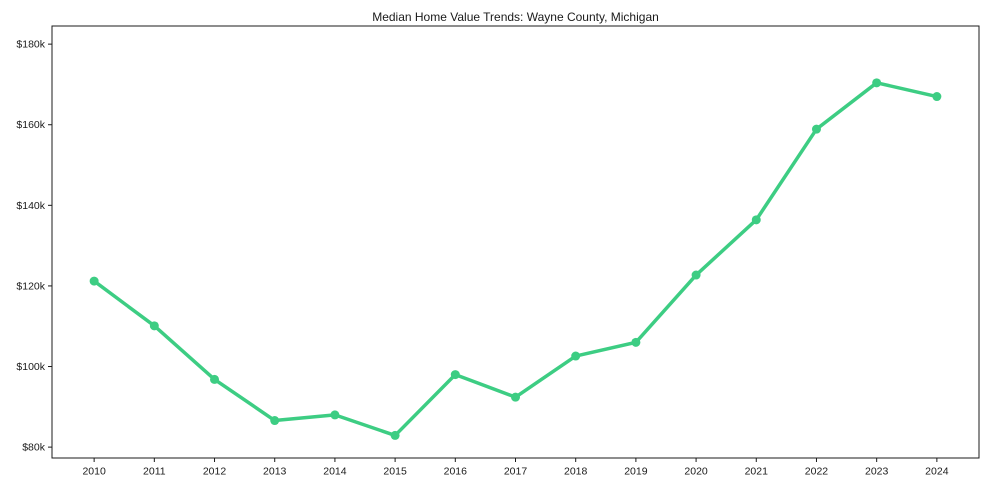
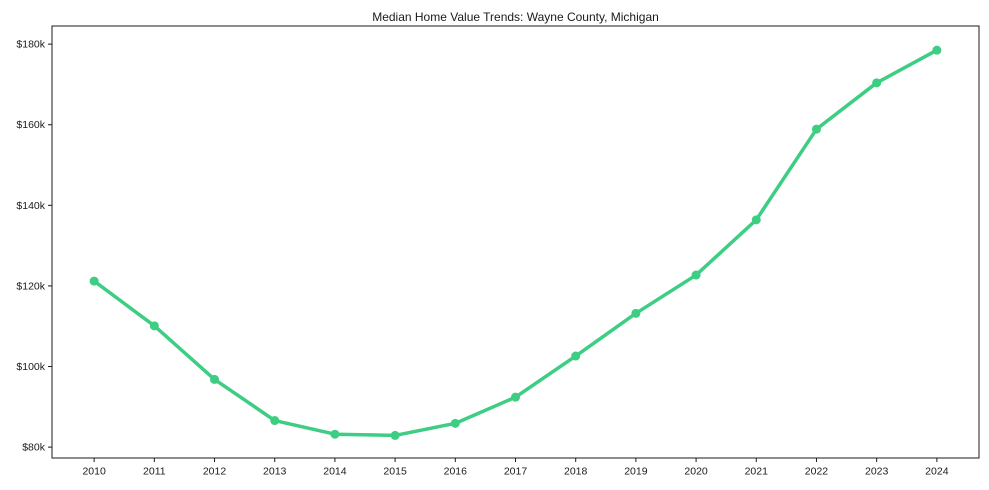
2014: $88k -> $83k
2016: $98k -> $86k
2019: $106k -> $113k
2024: $167k -> $178k
